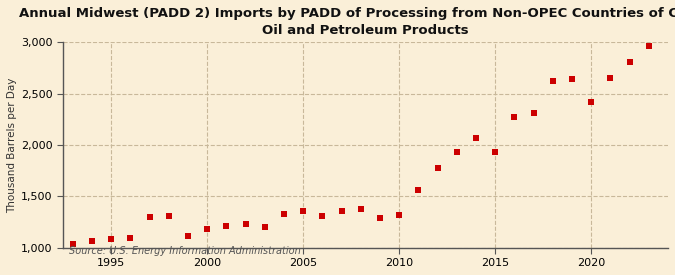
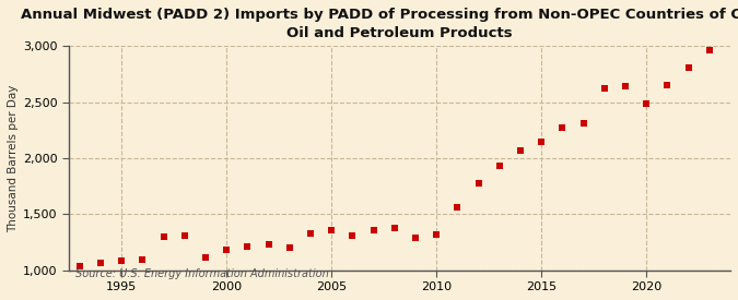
2015: 1,930 -> 2,150
2020: 2,420 -> 2,490
